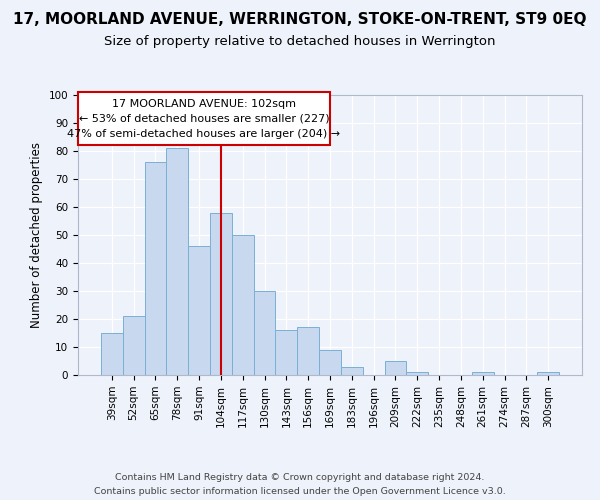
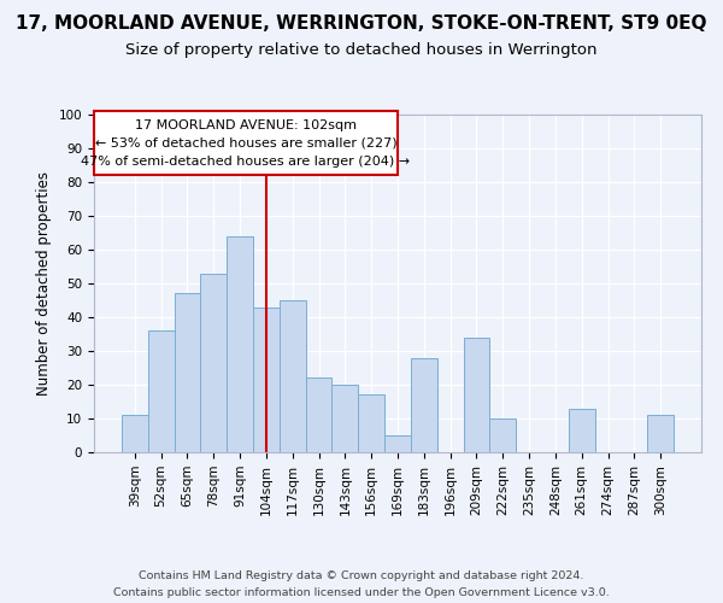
39sqm: 15 -> 11
52sqm: 21 -> 36
65sqm: 76 -> 47
78sqm: 81 -> 53
91sqm: 46 -> 64
104sqm: 58 -> 43
117sqm: 50 -> 45
130sqm: 30 -> 22
143sqm: 16 -> 20
169sqm: 9 -> 5
183sqm: 3 -> 28
209sqm: 5 -> 34
222sqm: 1 -> 10
261sqm: 1 -> 13
300sqm: 1 -> 11
